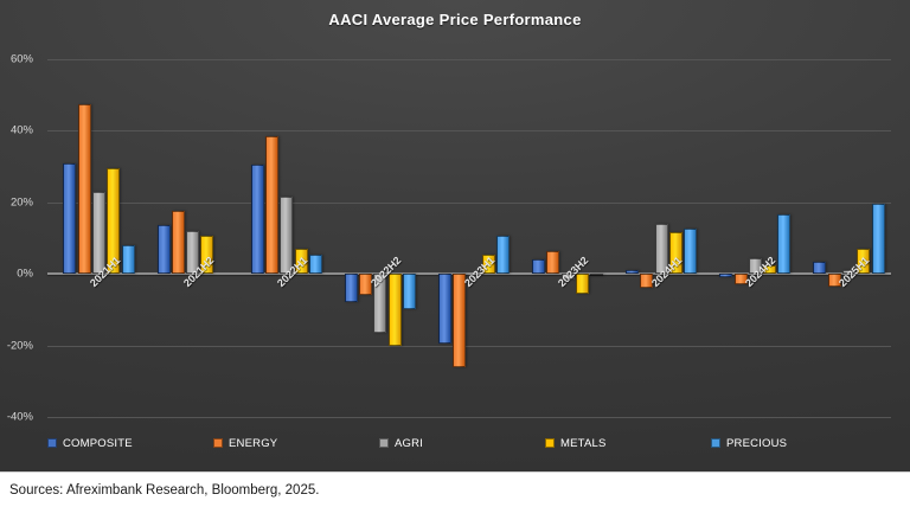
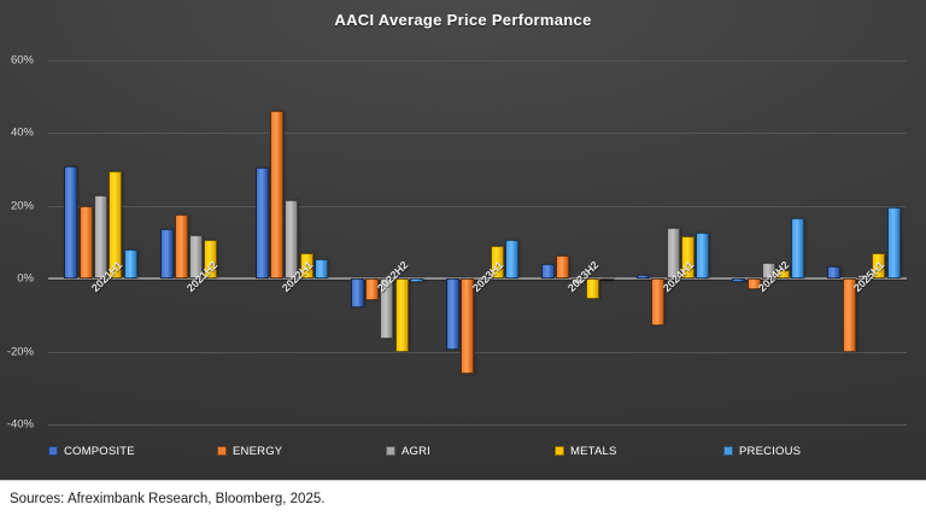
ENERGY/2021H1: 48% -> 20%
ENERGY/2022H1: 38% -> 46%
PRECIOUS/2022H2: -10% -> -1%
METALS/2023H1: 6% -> 9%
ENERGY/2024H1: -4% -> -13%
ENERGY/2025H1: -4% -> -20%
